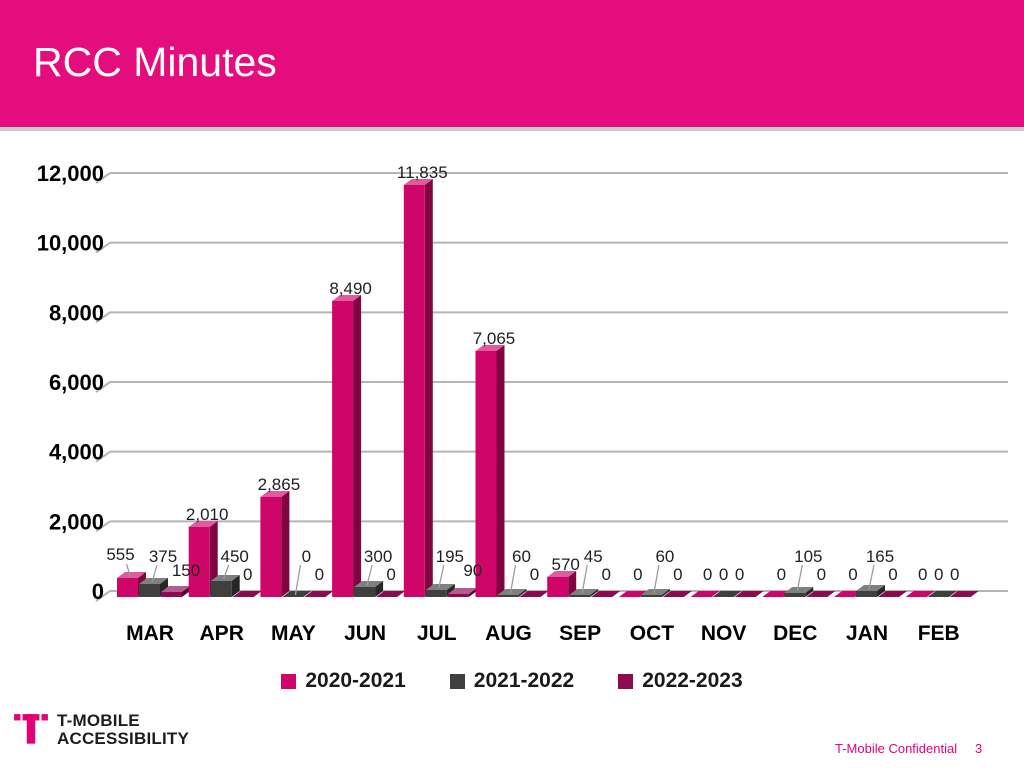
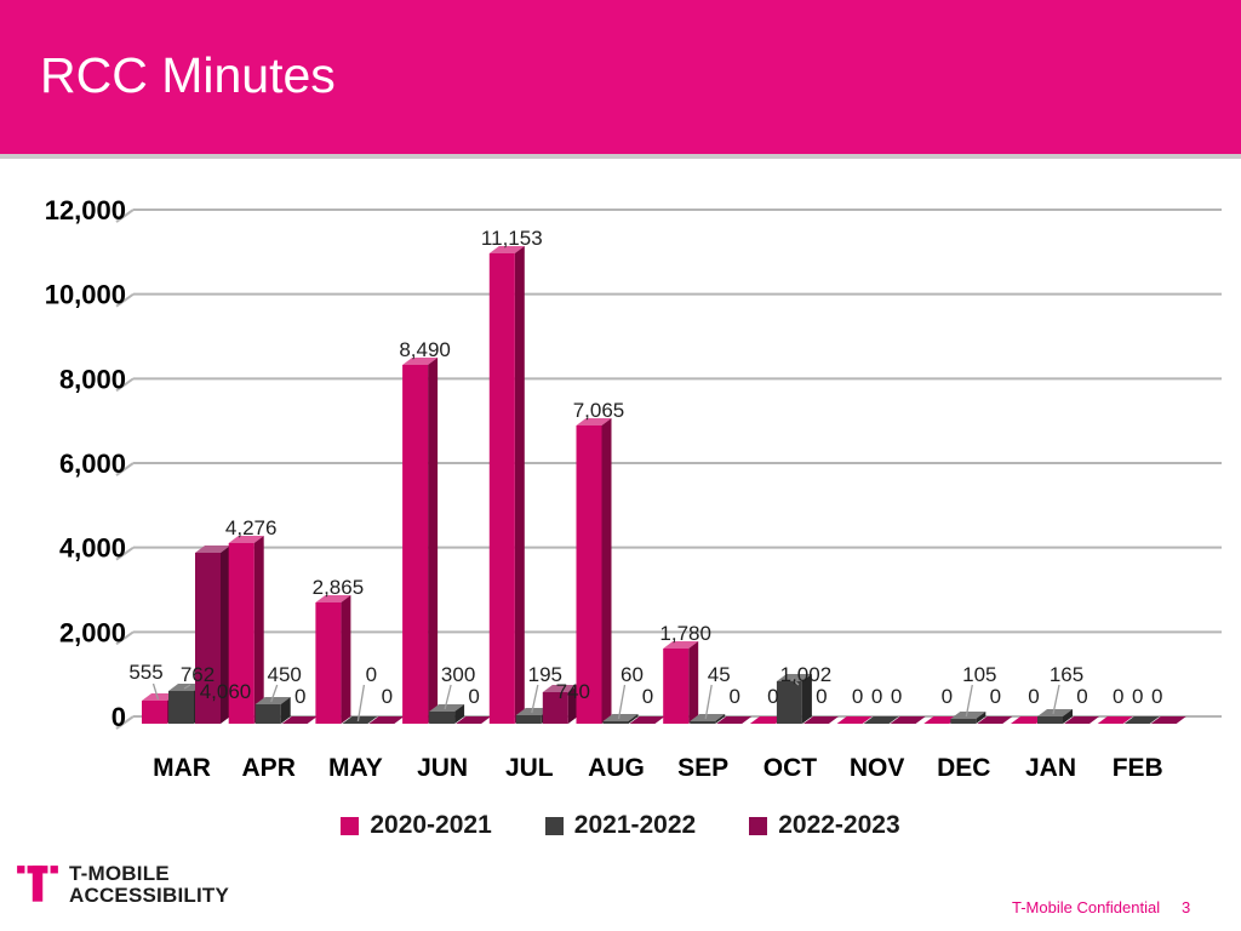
2021-2022/MAR: 375 -> 762
2022-2023/MAR: 150 -> 4,060
2020-2021/APR: 2,010 -> 4,276
2020-2021/JUL: 11,835 -> 11,153
2022-2023/JUL: 90 -> 740
2020-2021/SEP: 570 -> 1,780
2021-2022/OCT: 60 -> 1,002
